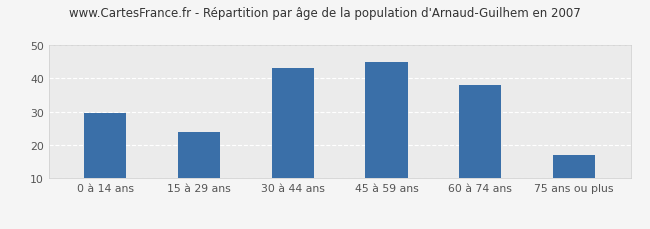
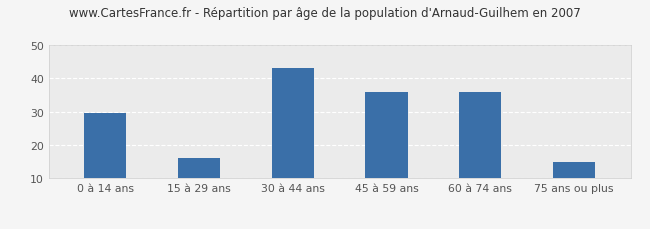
15 à 29 ans: 24.0 -> 16.0
45 à 59 ans: 45.0 -> 36.0
60 à 74 ans: 38.0 -> 36.0
75 ans ou plus: 17.0 -> 15.0
